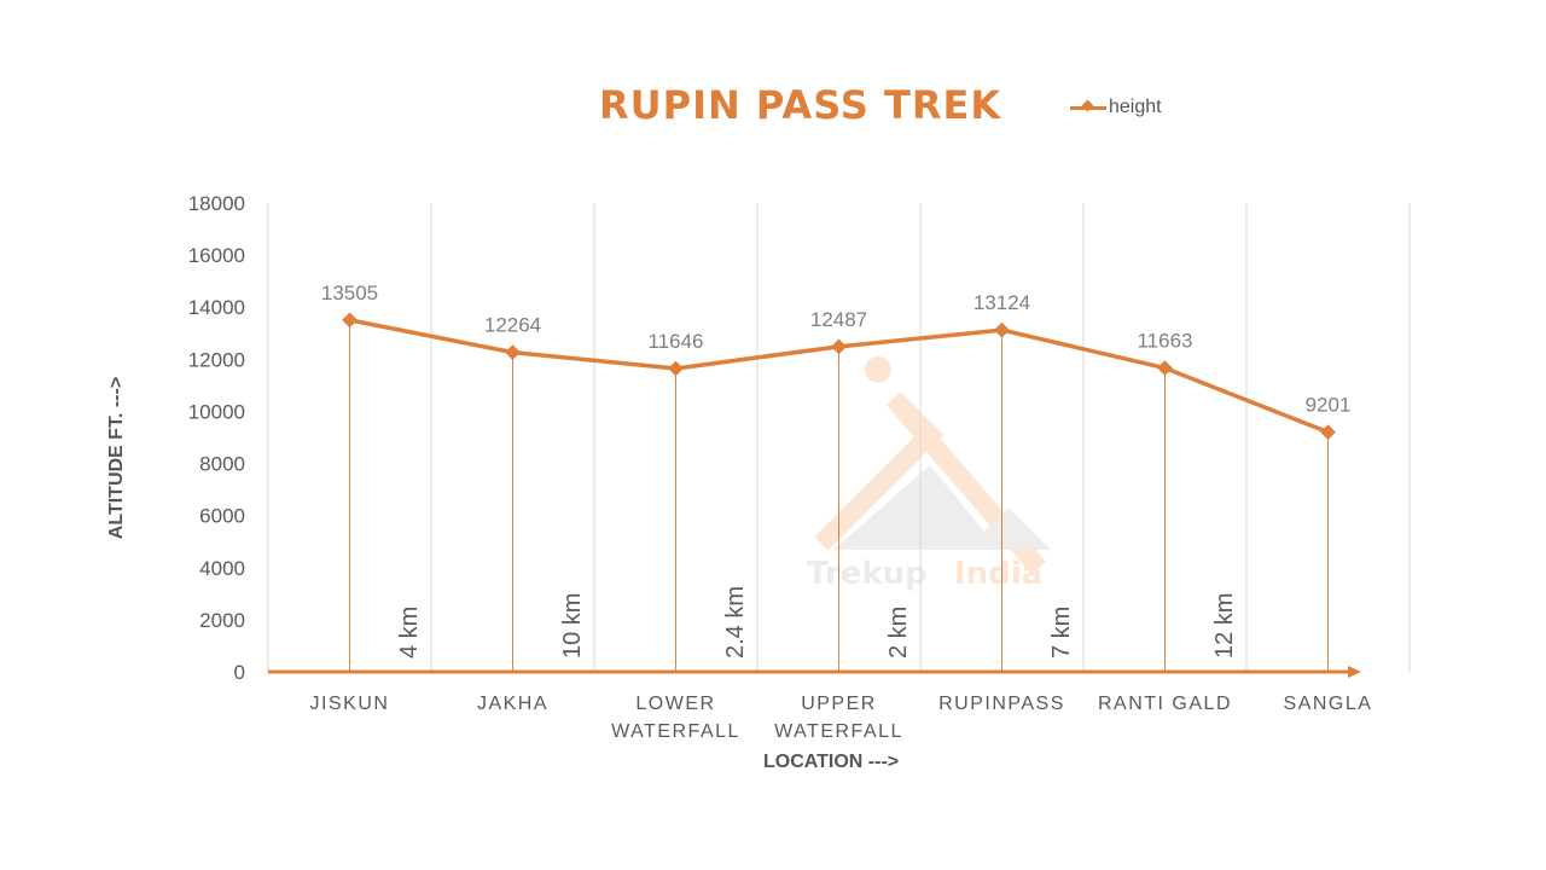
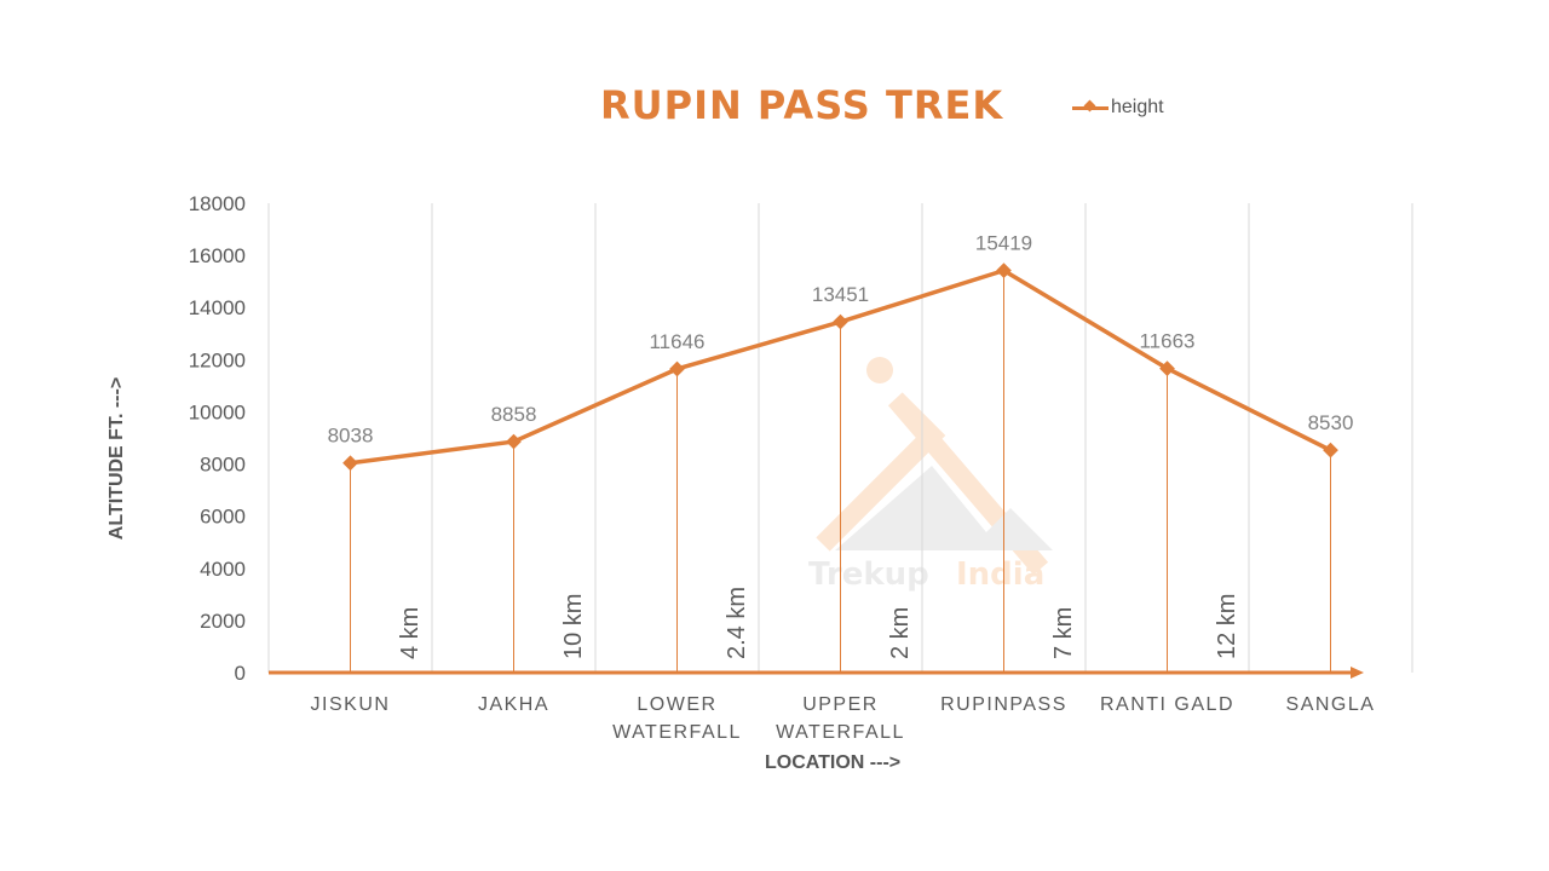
JISKUN: 13505 -> 8038
JAKHA: 12264 -> 8858
UPPER WATERFALL: 12487 -> 13451
RUPINPASS: 13124 -> 15419
SANGLA: 9201 -> 8530
